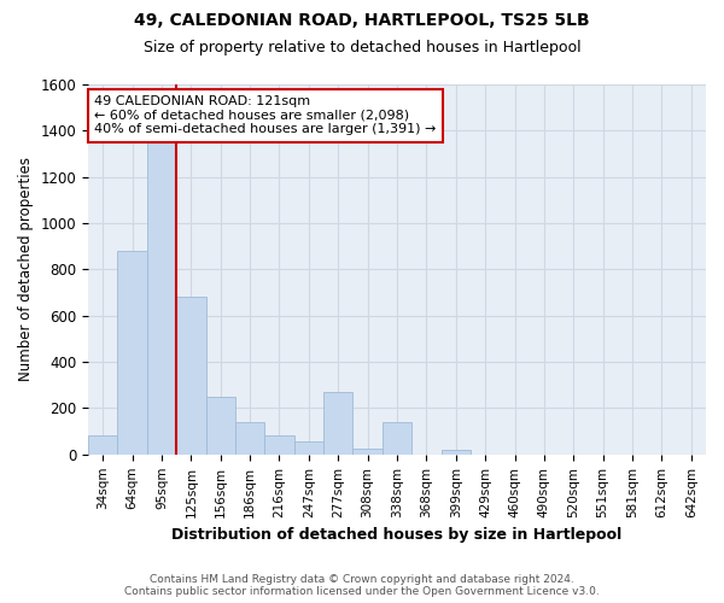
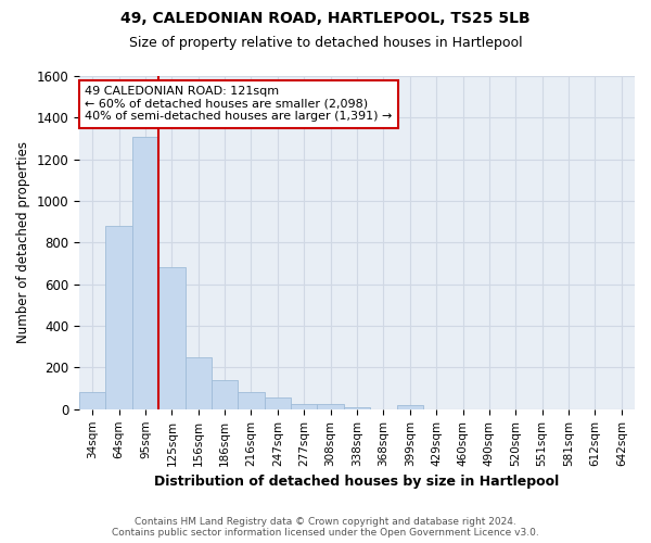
95sqm: 1360 -> 1310
277sqm: 270 -> 20
338sqm: 140 -> 10
